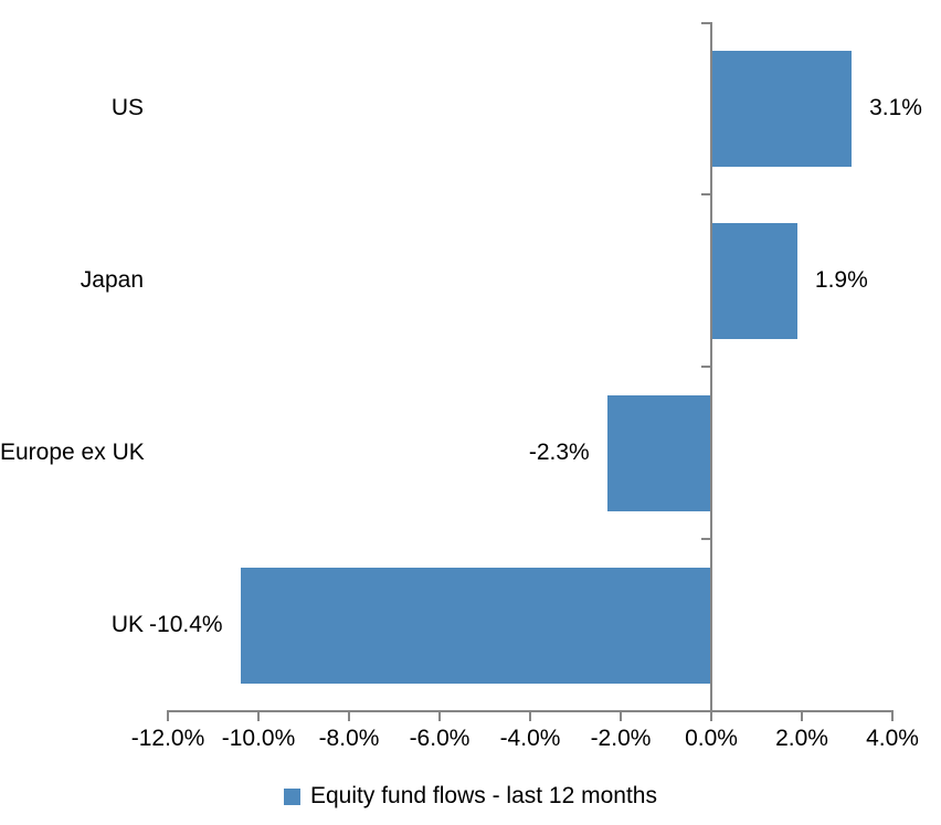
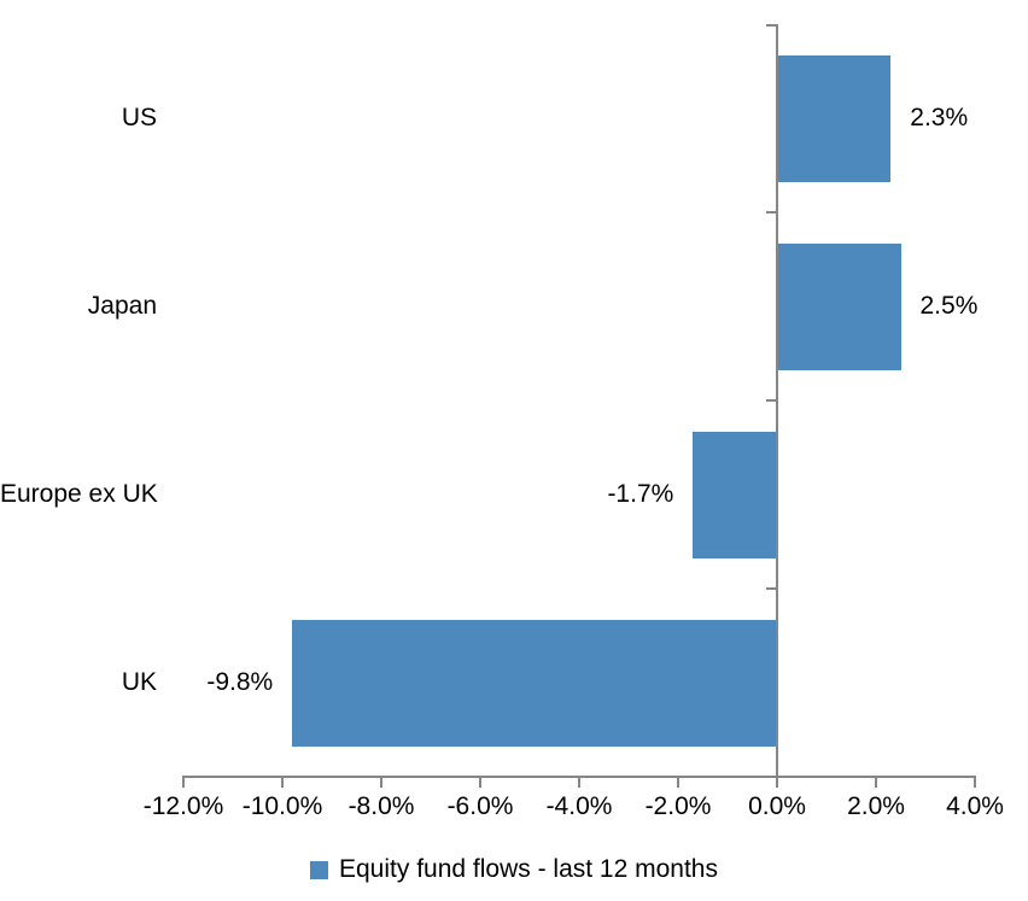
US: 3.1% -> 2.3%
Japan: 1.9% -> 2.5%
Europe ex UK: -2.3% -> -1.7%
UK: -10.4% -> -9.8%
